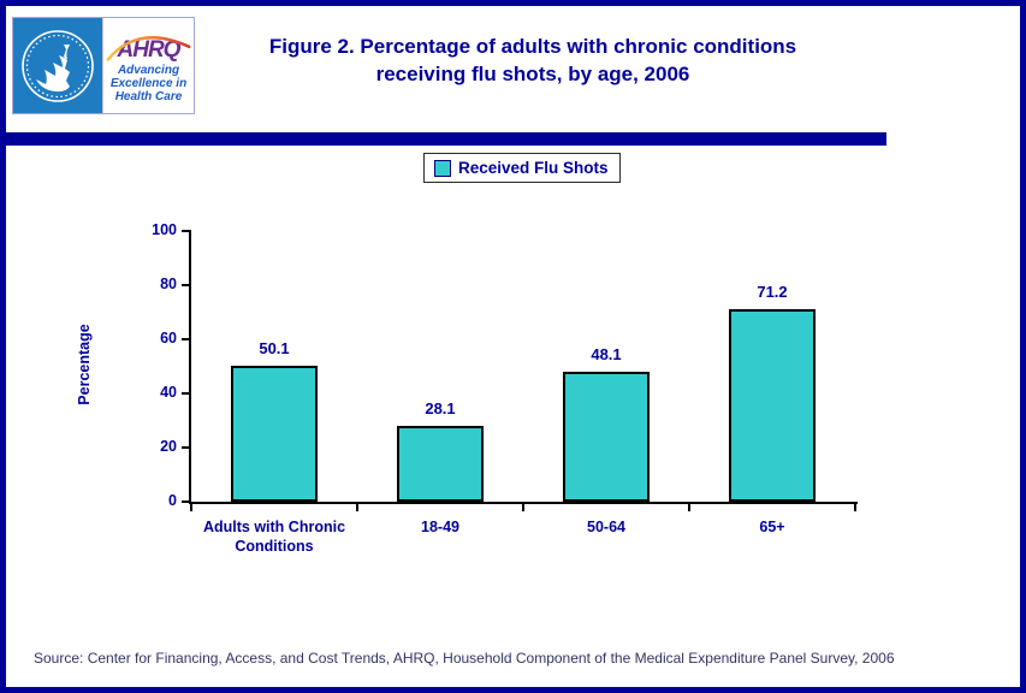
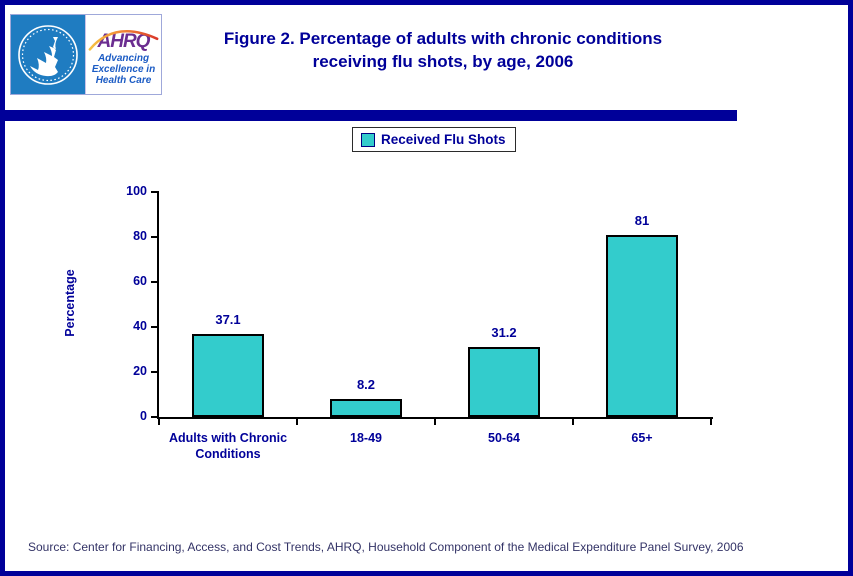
Adults with Chronic Conditions: 50.1 -> 37.1
18-49: 28.1 -> 8.2
50-64: 48.1 -> 31.2
65+: 71.2 -> 81
